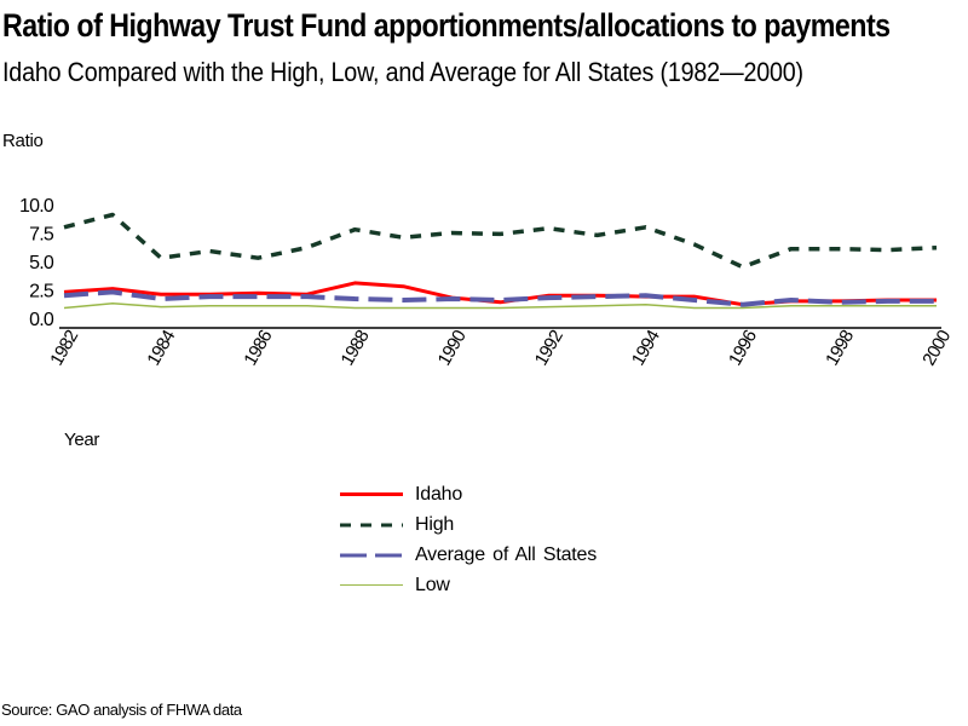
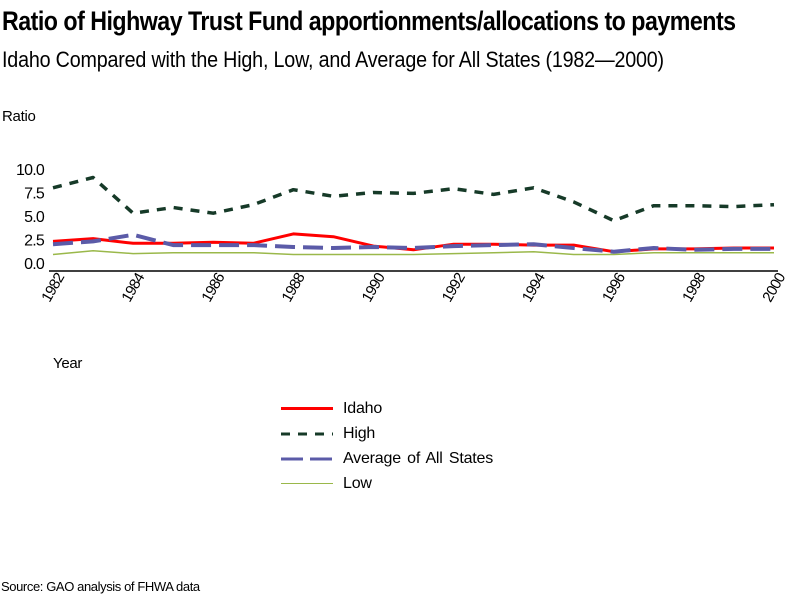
Average of All States/1984: 2 -> 3
